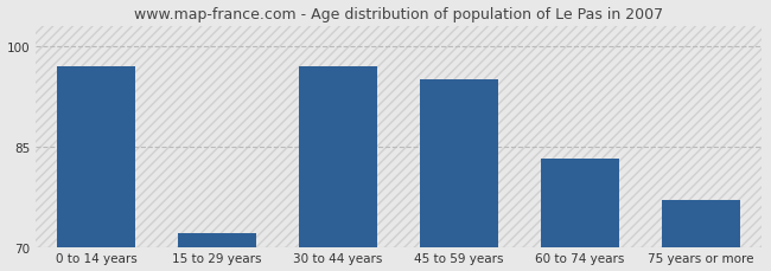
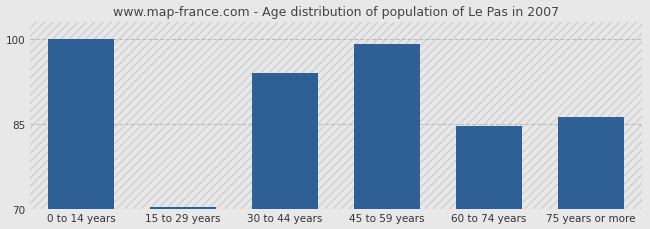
0 to 14 years: 97.0 -> 100.0
15 to 29 years: 72.0 -> 70.3
30 to 44 years: 97.0 -> 94.0
45 to 59 years: 95.0 -> 99.0
60 to 74 years: 83.2 -> 84.5
75 years or more: 77.0 -> 86.2
